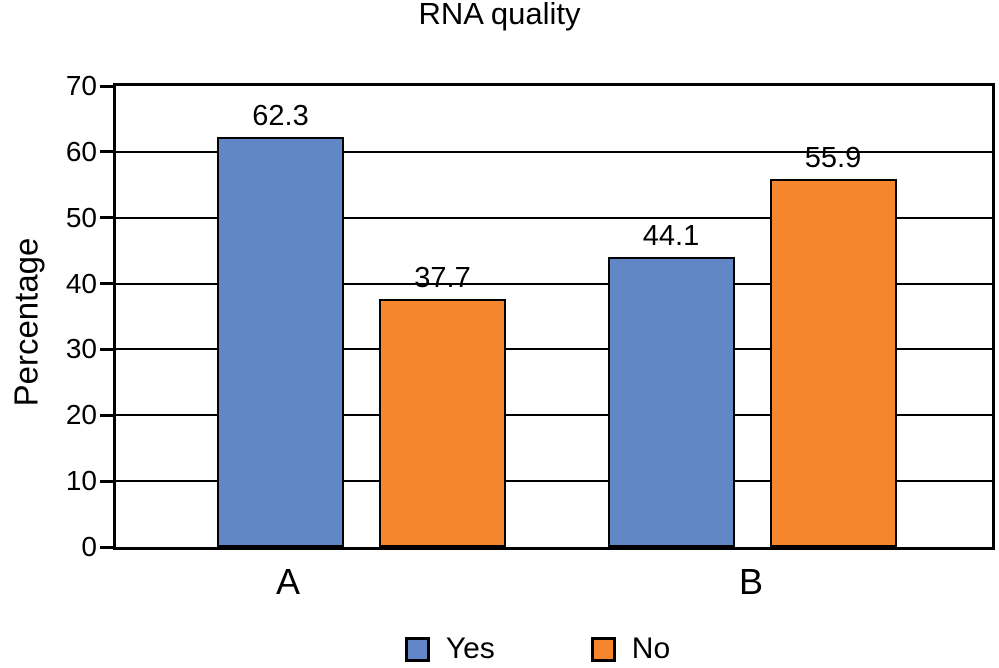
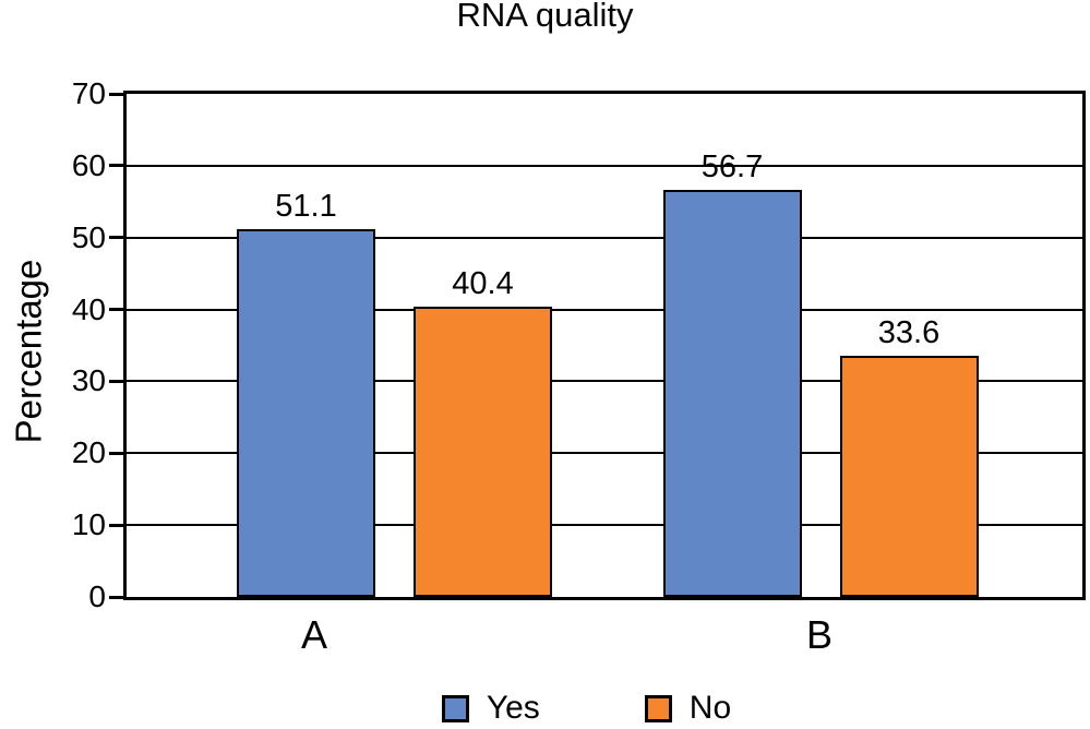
Yes/A: 62.3 -> 51.1
No/A: 37.7 -> 40.4
Yes/B: 44.1 -> 56.7
No/B: 55.9 -> 33.6
